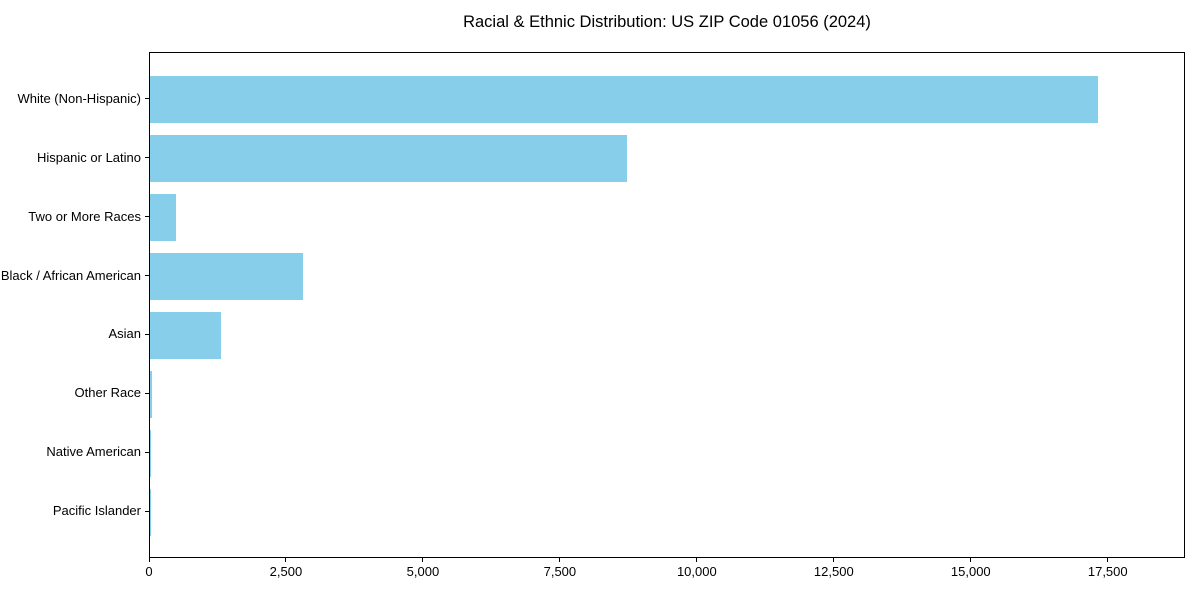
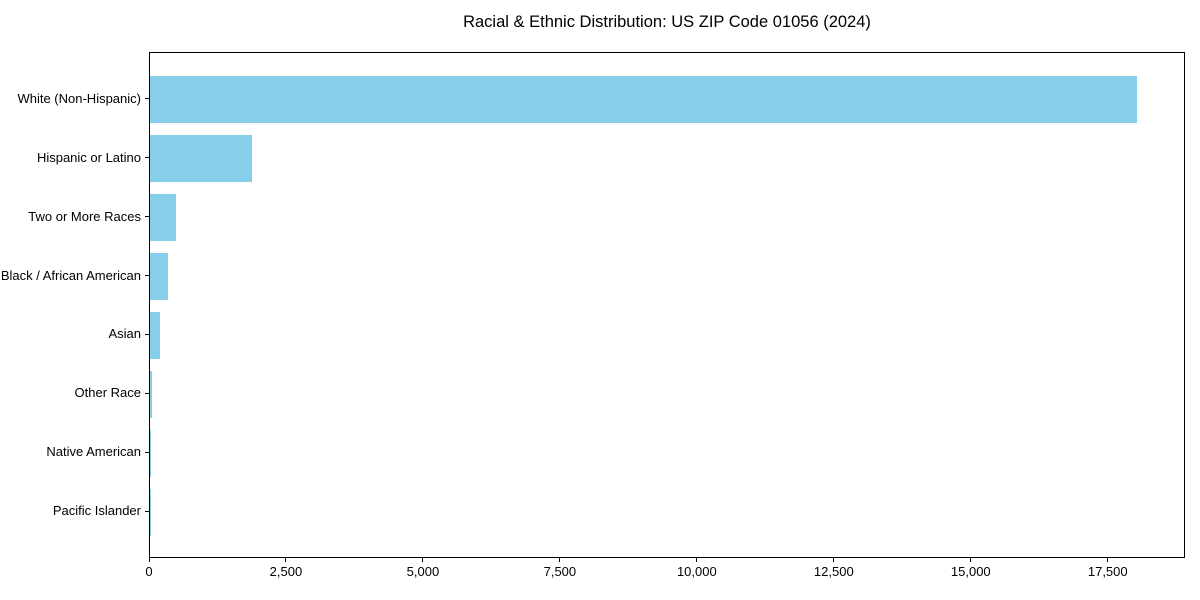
White (Non-Hispanic): 17300 -> 18000
Hispanic or Latino: 8700 -> 1900
Black / African American: 2800 -> 300
Asian: 1300 -> 200
